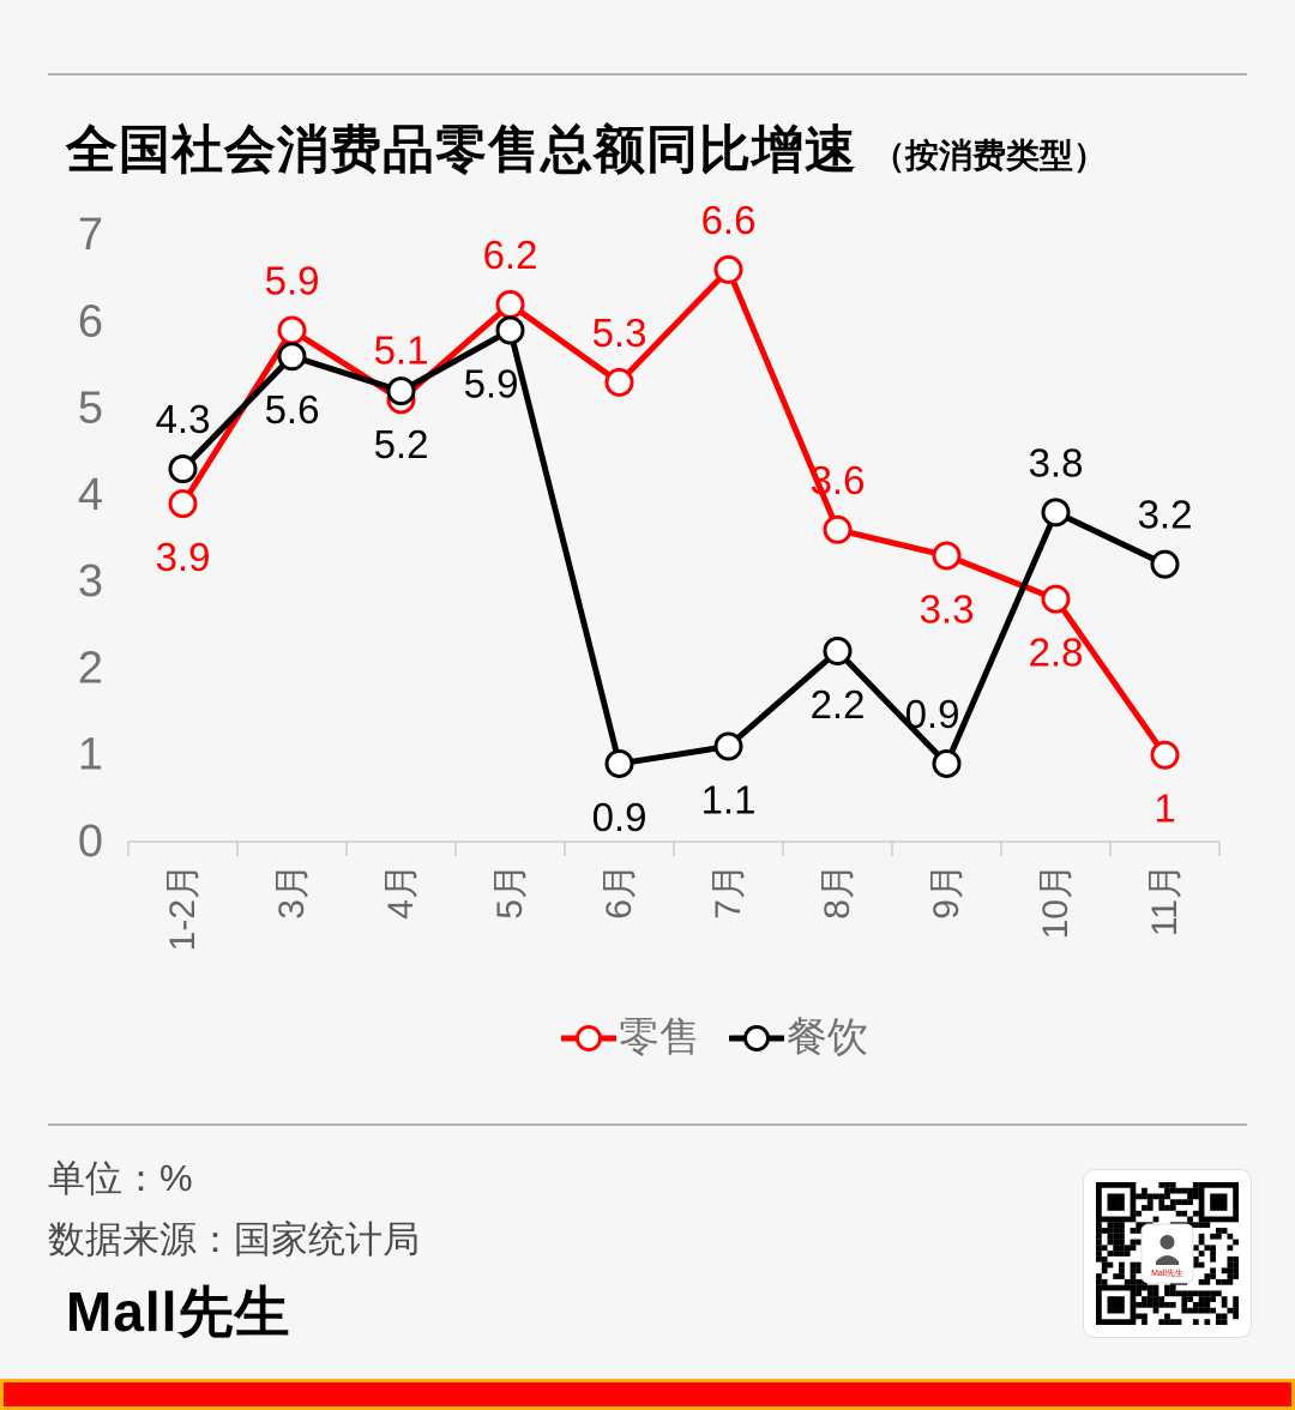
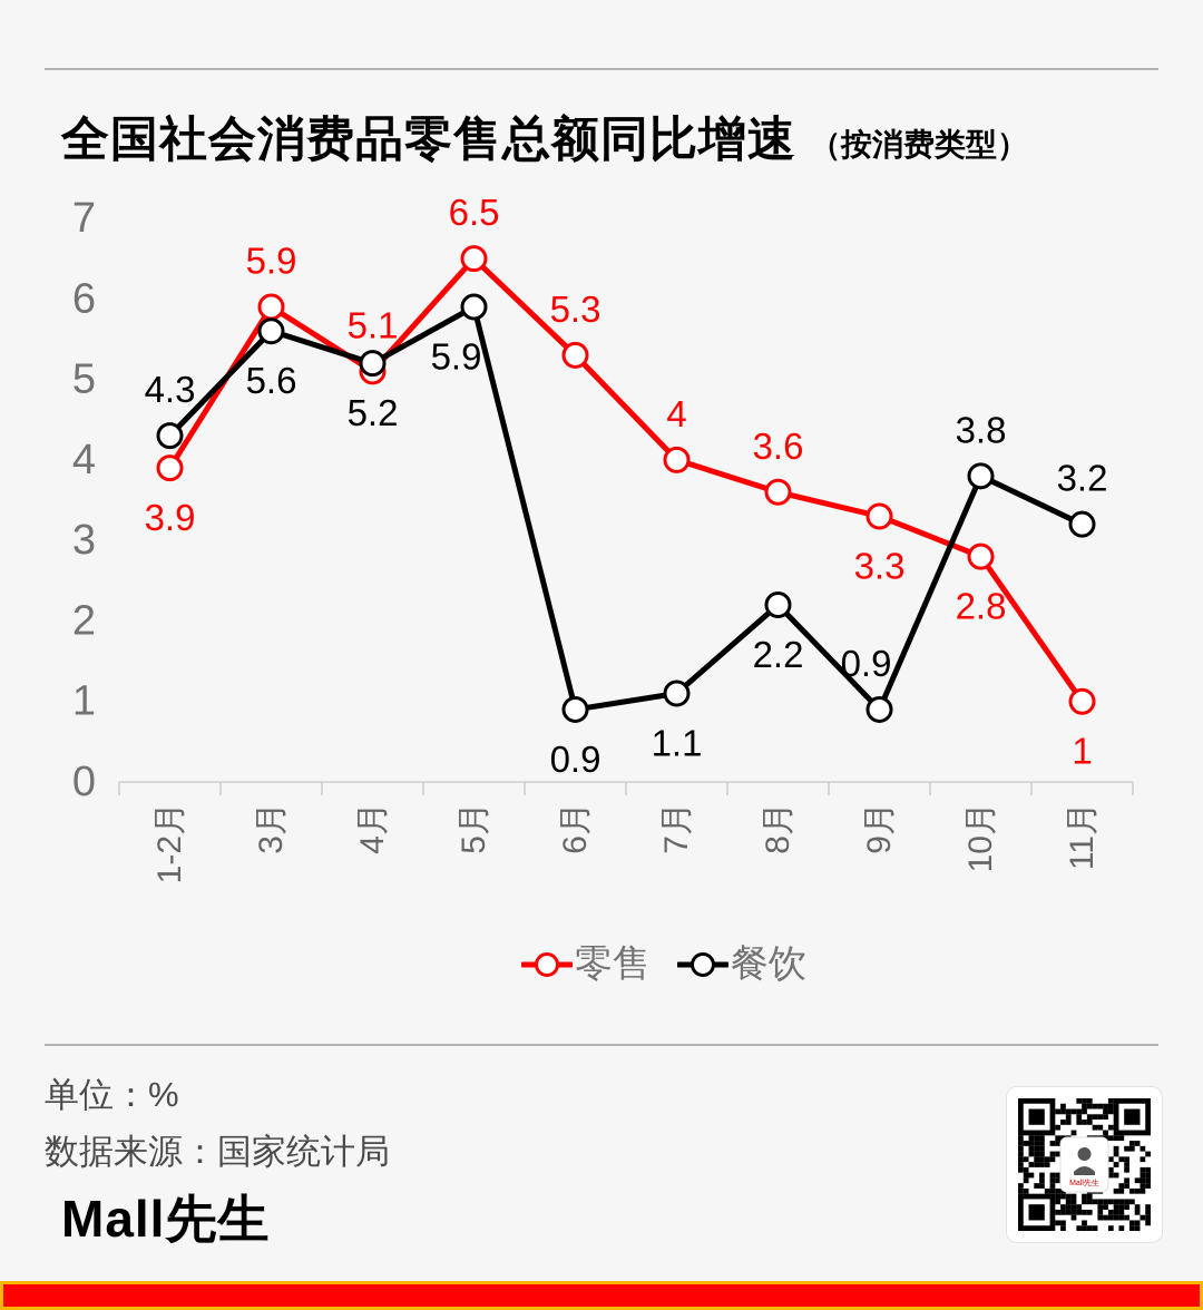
零售/5月: 6.2 -> 6.5
零售/7月: 6.6 -> 4
